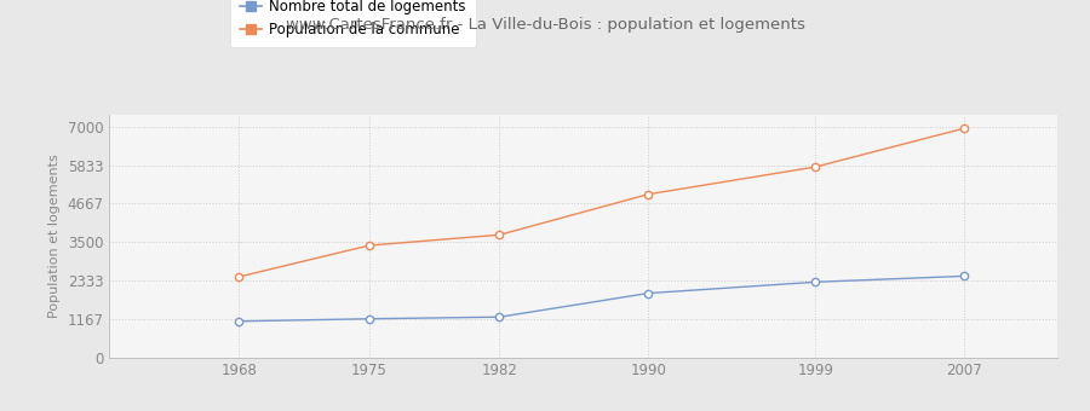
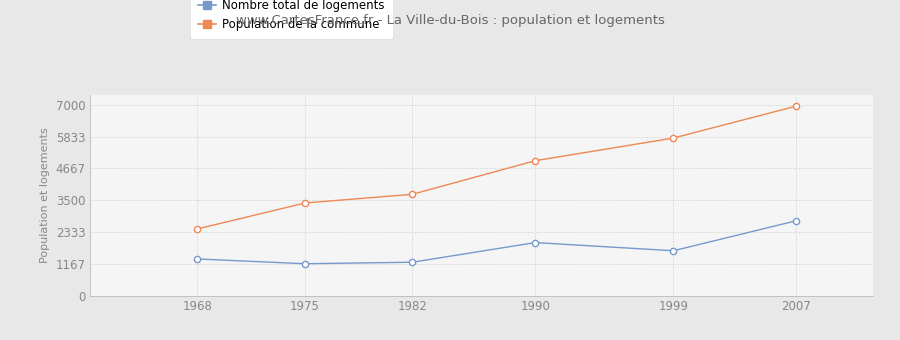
Nombre total de logements/1968: 1100 -> 1350
Nombre total de logements/1999: 2290 -> 1650
Nombre total de logements/2007: 2470 -> 2750
